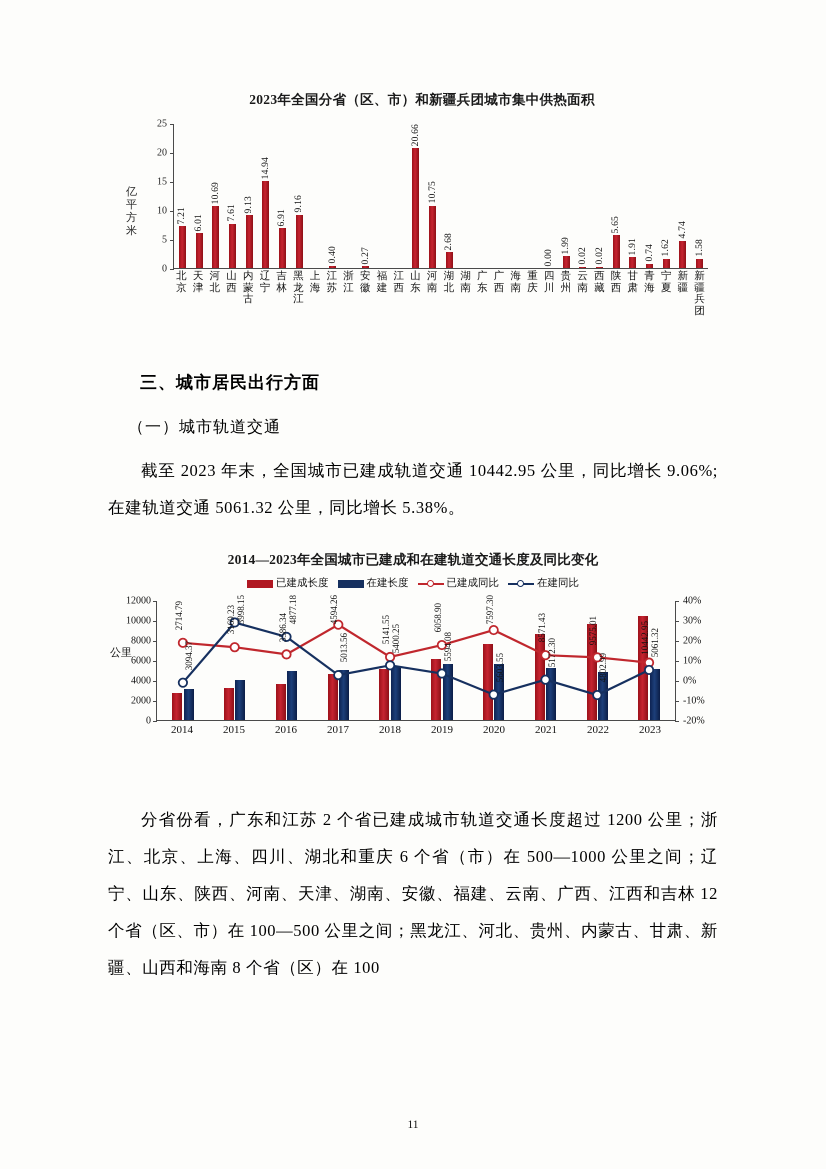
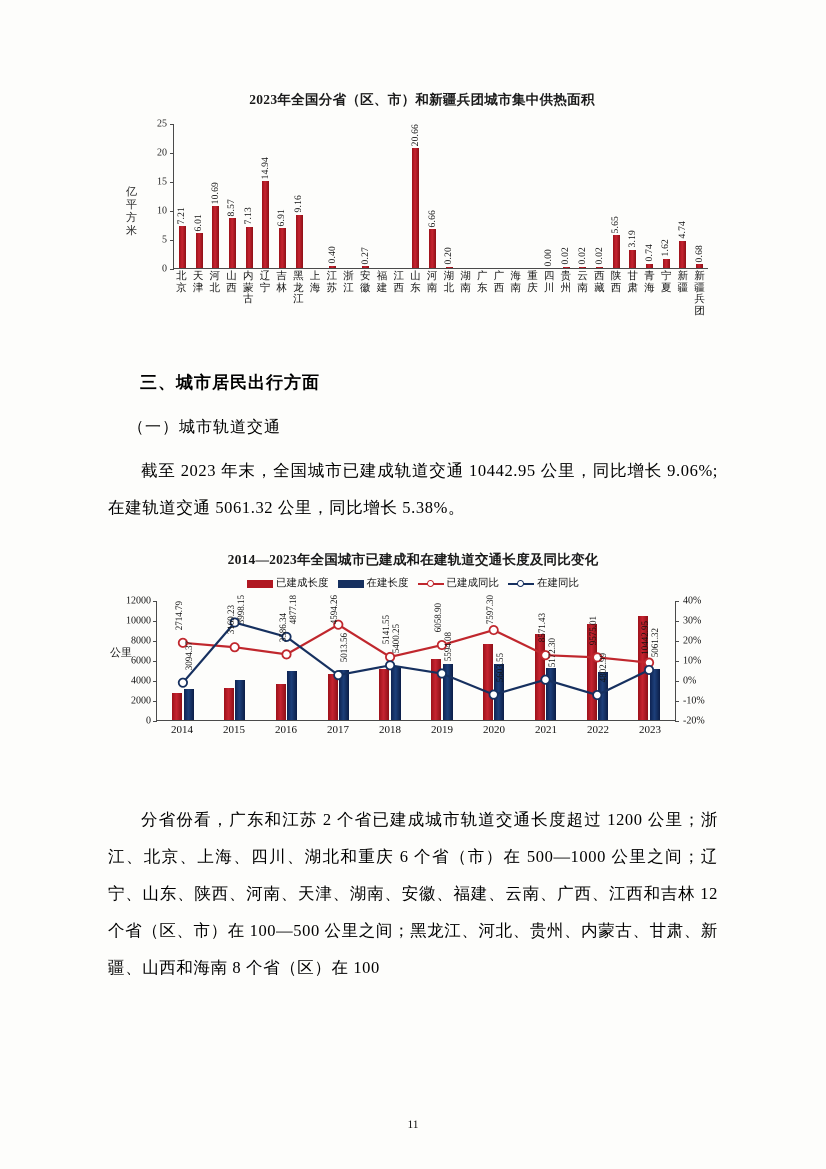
2023年全国分省（区、市）和新疆兵团城市集中供热面积/山西: 7.61 -> 8.57
2023年全国分省（区、市）和新疆兵团城市集中供热面积/内蒙古: 9.13 -> 7.13
2023年全国分省（区、市）和新疆兵团城市集中供热面积/河南: 10.75 -> 6.66
2023年全国分省（区、市）和新疆兵团城市集中供热面积/湖北: 2.68 -> 0.20
2023年全国分省（区、市）和新疆兵团城市集中供热面积/贵州: 1.99 -> 0.02
2023年全国分省（区、市）和新疆兵团城市集中供热面积/甘肃: 1.91 -> 3.19
2023年全国分省（区、市）和新疆兵团城市集中供热面积/新疆兵团: 1.58 -> 0.68
